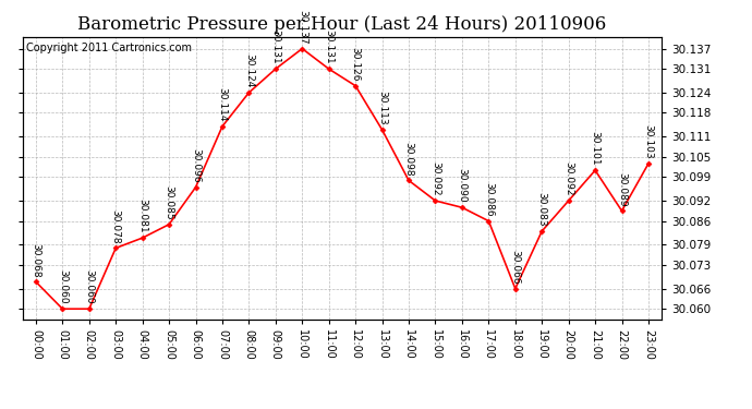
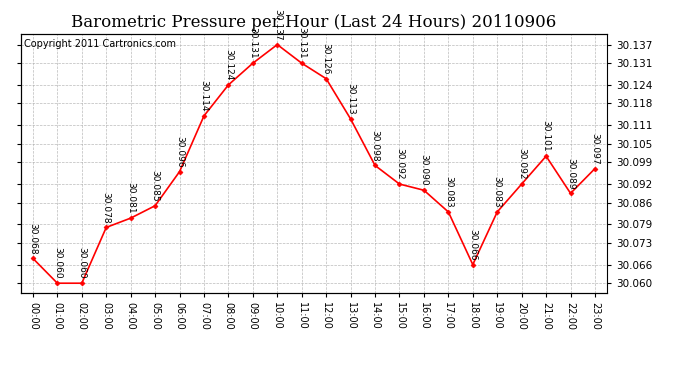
17:00: 30.086 -> 30.083
23:00: 30.103 -> 30.097
